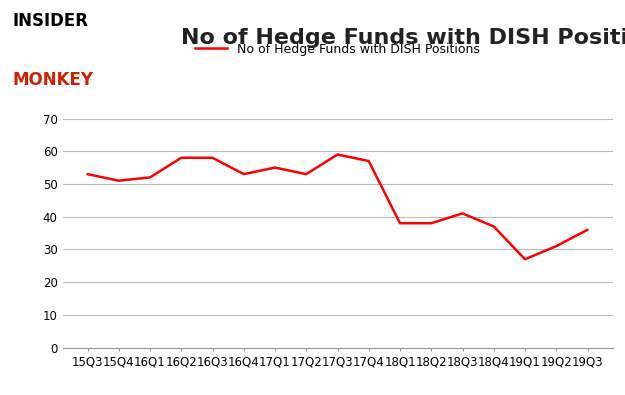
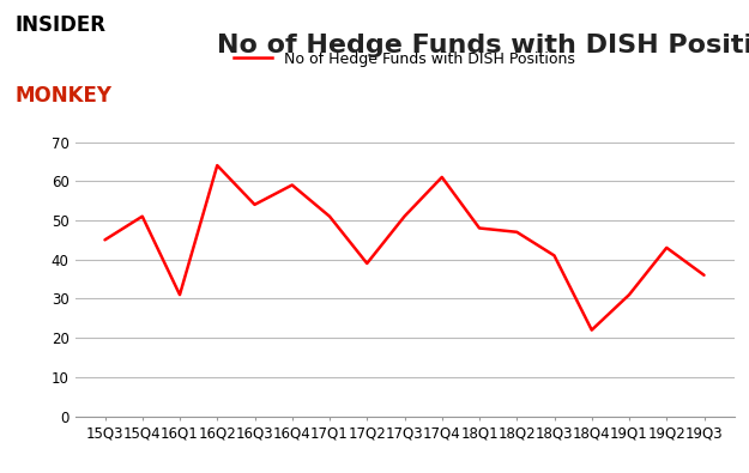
15Q3: 53 -> 45
16Q1: 52 -> 31
16Q2: 58 -> 64
16Q3: 58 -> 54
16Q4: 53 -> 59
17Q1: 55 -> 51
17Q2: 53 -> 39
17Q3: 59 -> 51
17Q4: 57 -> 61
18Q1: 38 -> 48
18Q2: 38 -> 47
18Q4: 37 -> 22
19Q1: 27 -> 31
19Q2: 31 -> 43
